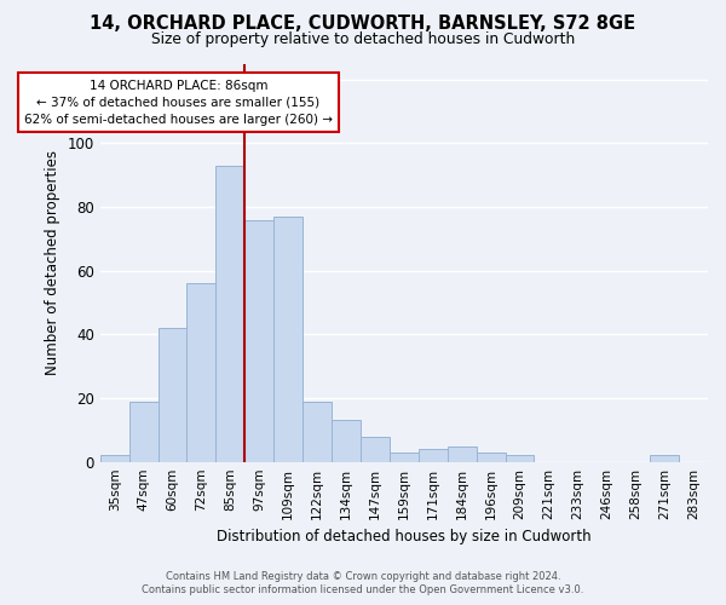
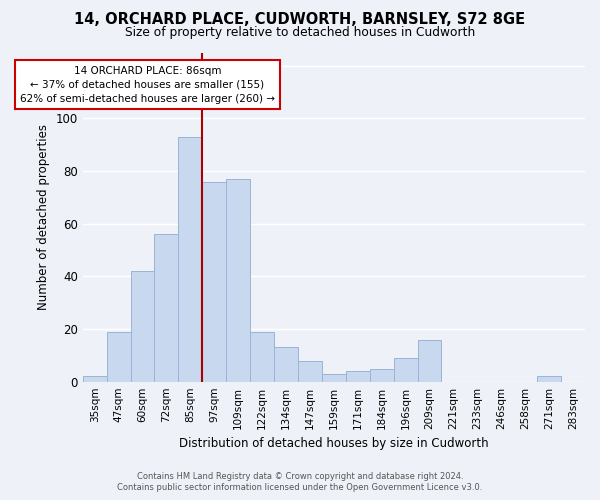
196sqm: 3 -> 9
209sqm: 2 -> 16
